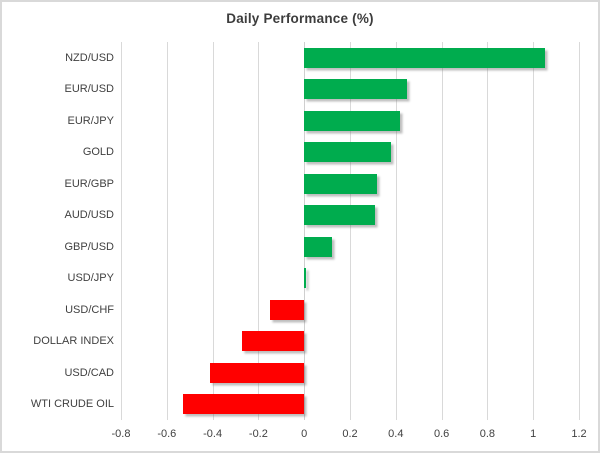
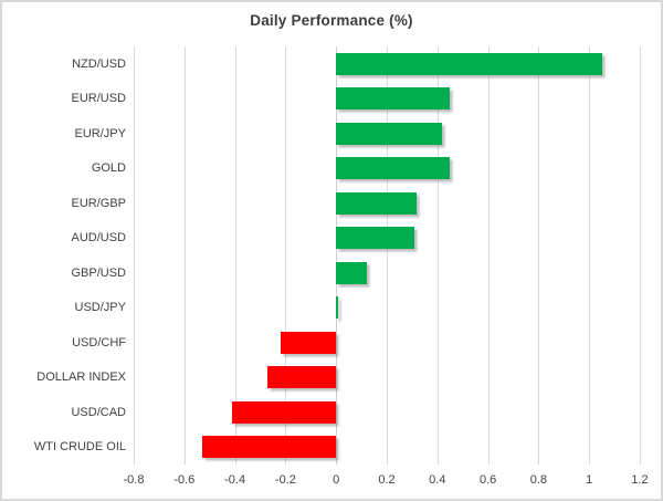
GOLD: 0.38 -> 0.45
USD/CHF: -0.15 -> -0.22
